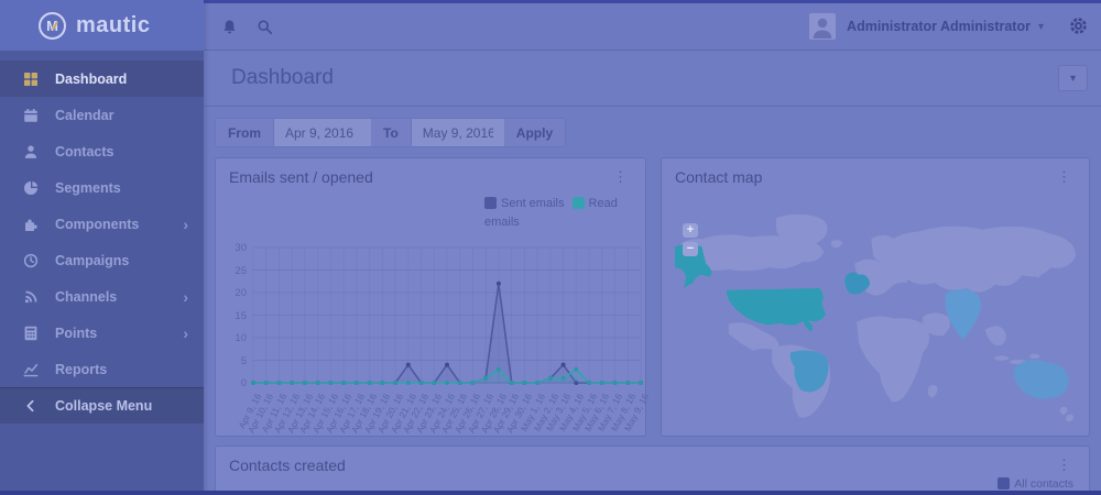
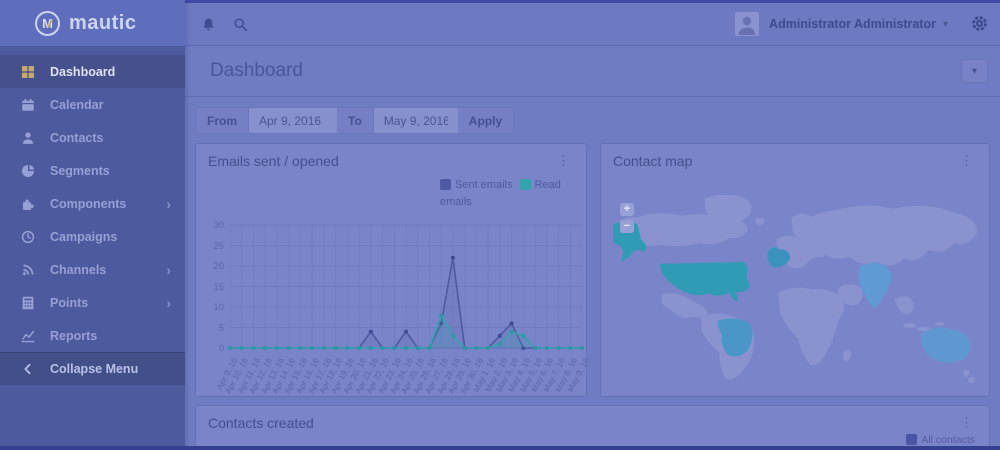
Sent emails/Apr 27, 16: 1 -> 6
Read emails/Apr 27, 16: 1 -> 8
Sent emails/May 2, 16: 1 -> 3
Sent emails/May 3, 16: 4 -> 6
Read emails/May 3, 16: 1 -> 4
